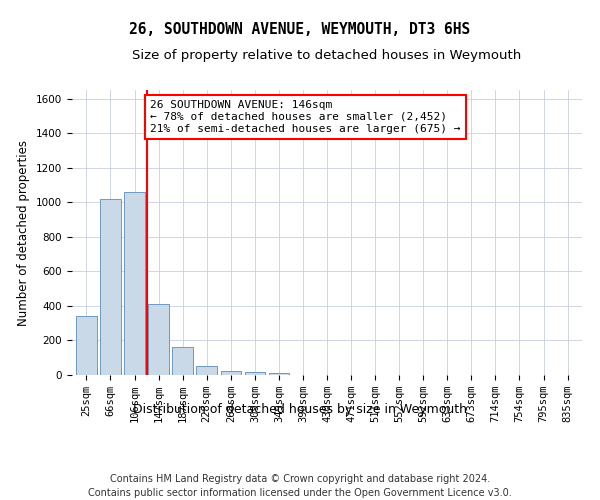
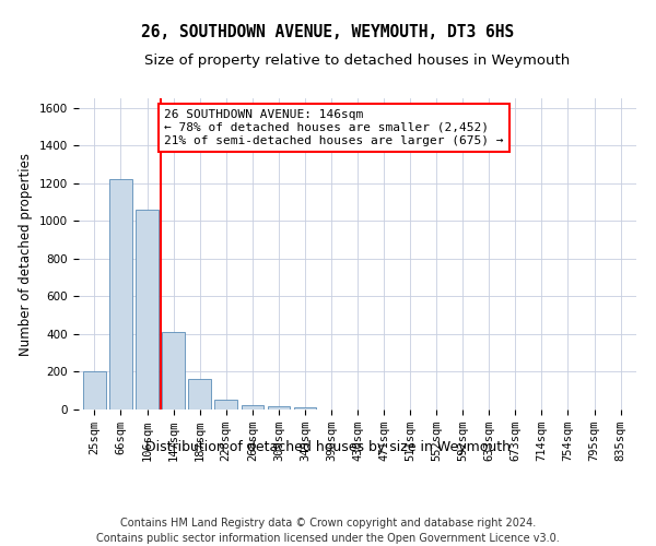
25sqm: 340 -> 200
66sqm: 1020 -> 1220
